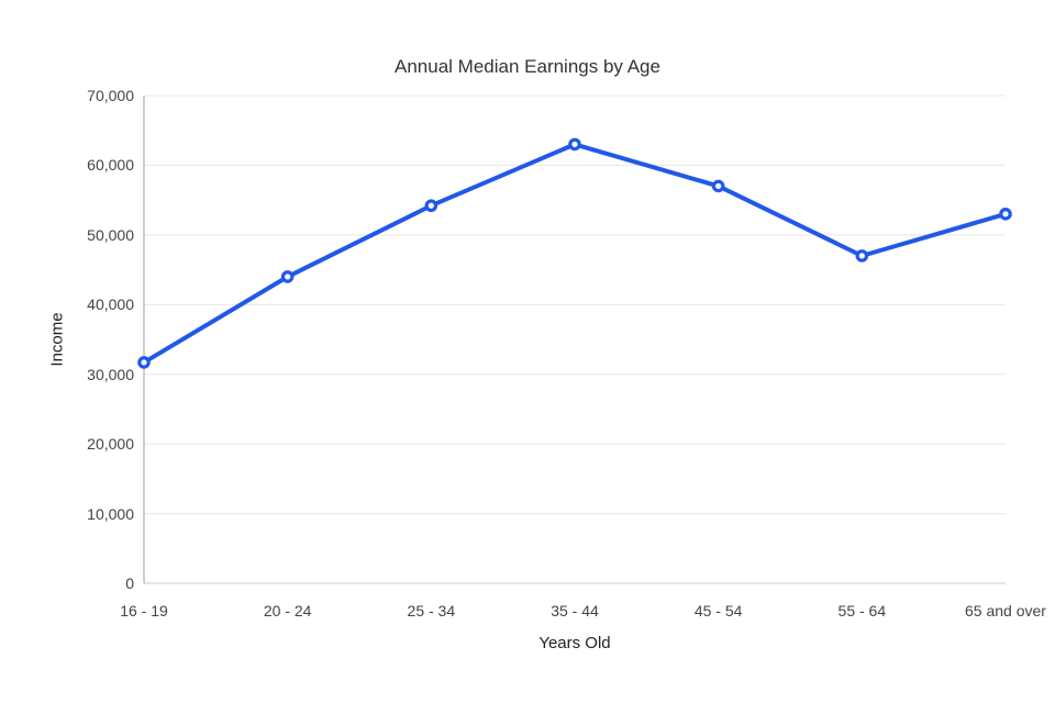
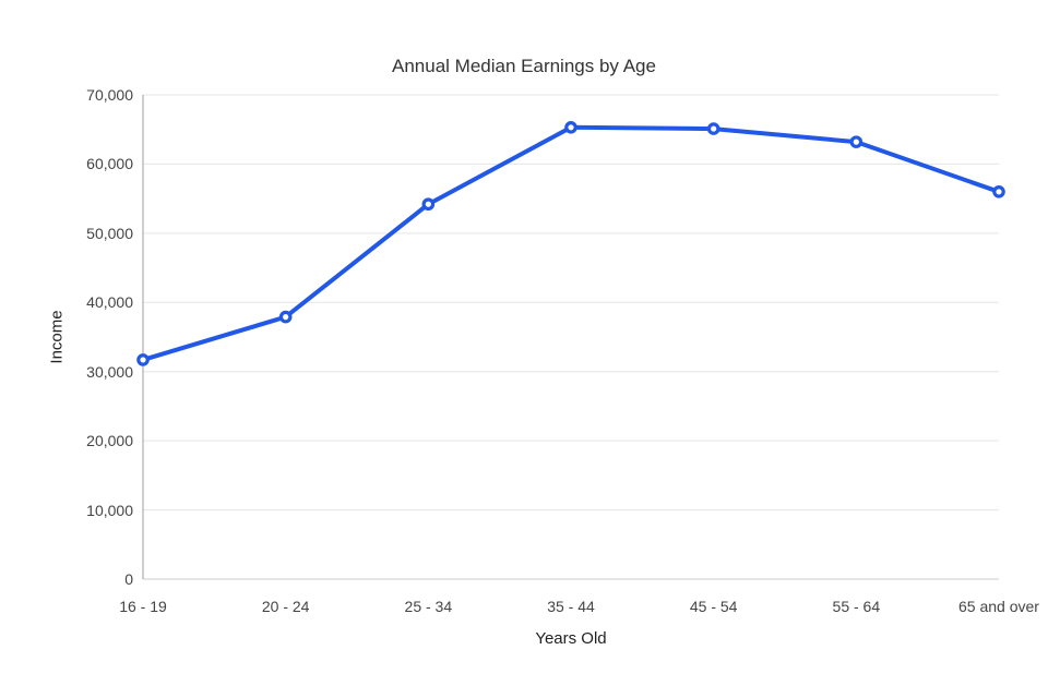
20 - 24: 44000 -> 38000
35 - 44: 63000 -> 65000
45 - 54: 57000 -> 65000
55 - 64: 47000 -> 63000
65 and over: 53000 -> 56000
